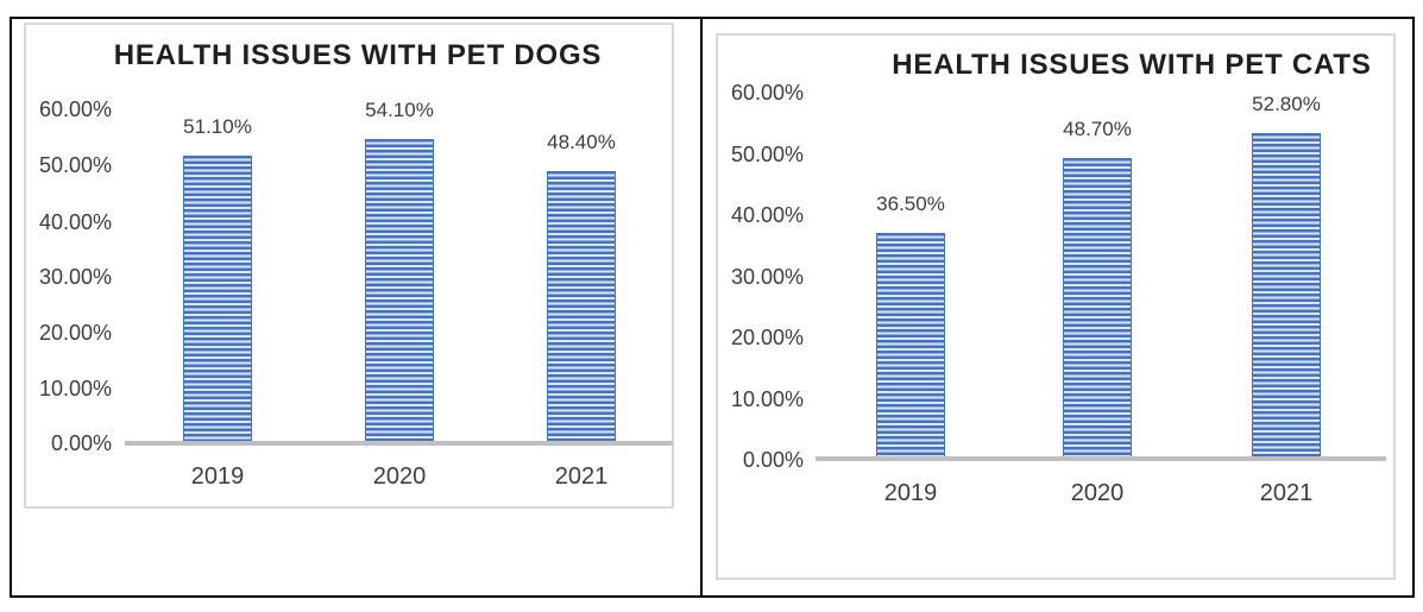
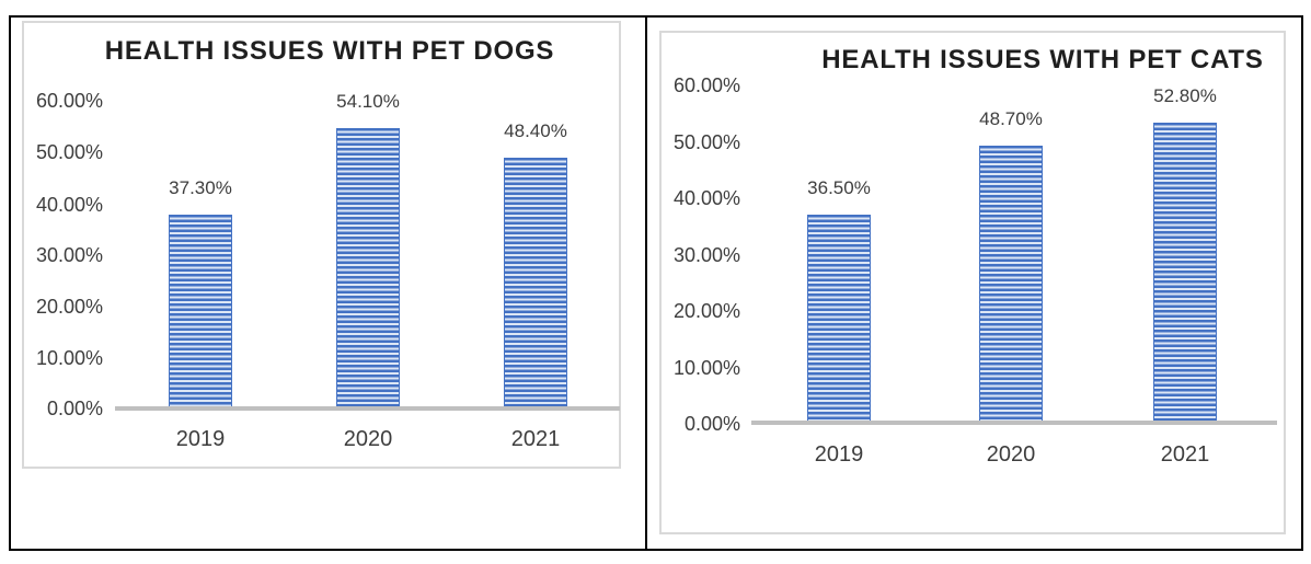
HEALTH ISSUES WITH PET DOGS/2019: 51.10% -> 37.30%
